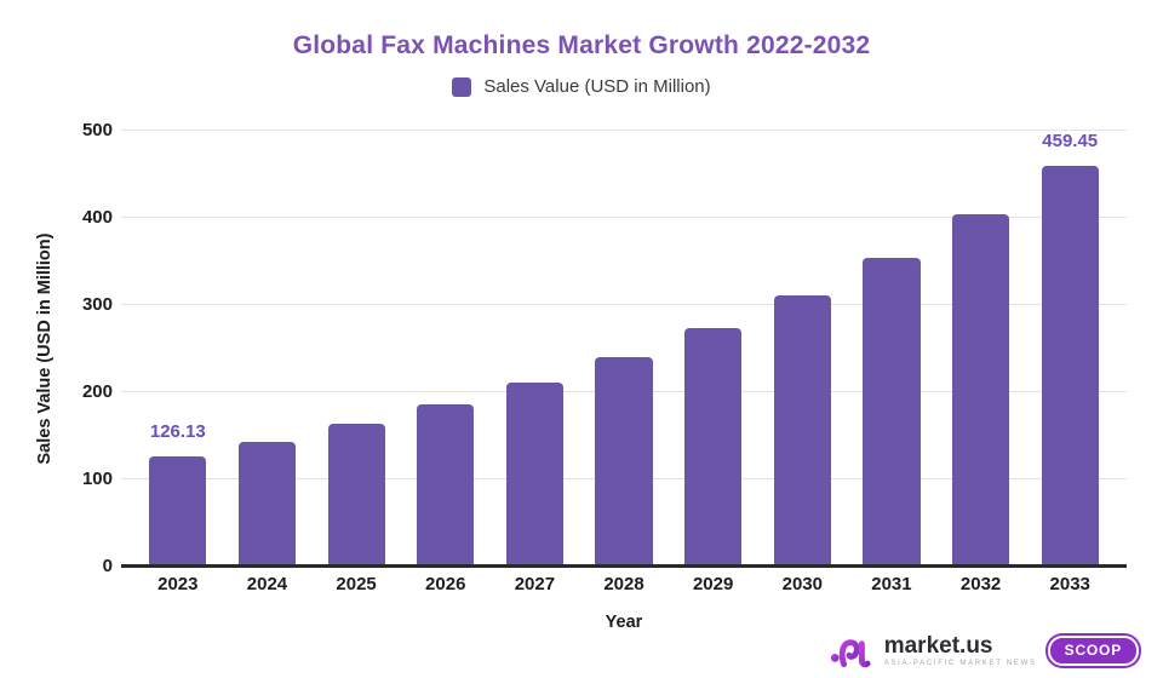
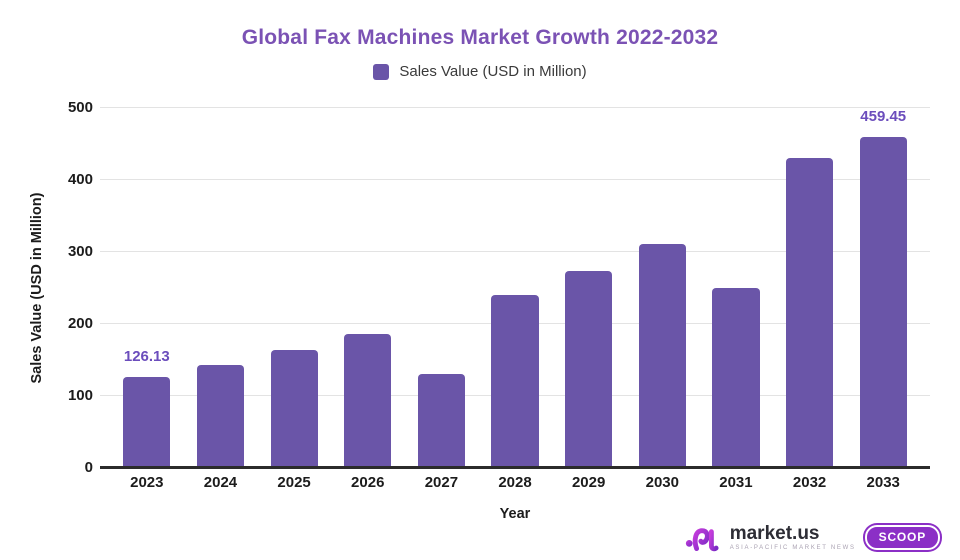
2027: 210 -> 130
2031: 350 -> 250
2032: 400 -> 430
